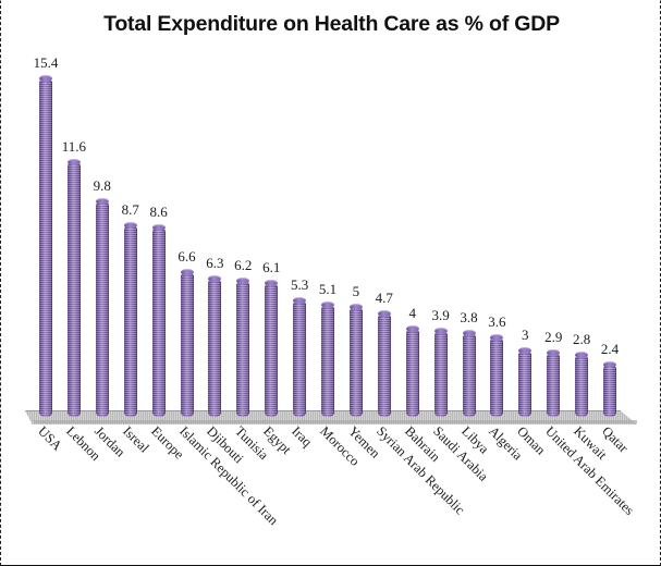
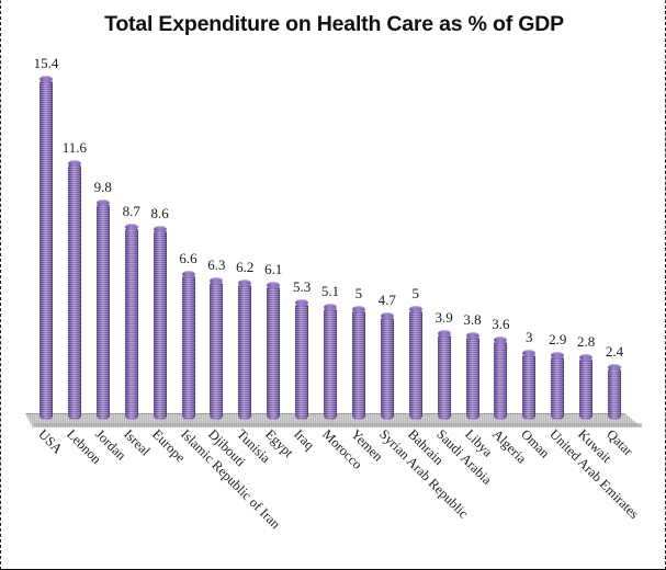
Bahrain: 4 -> 5
